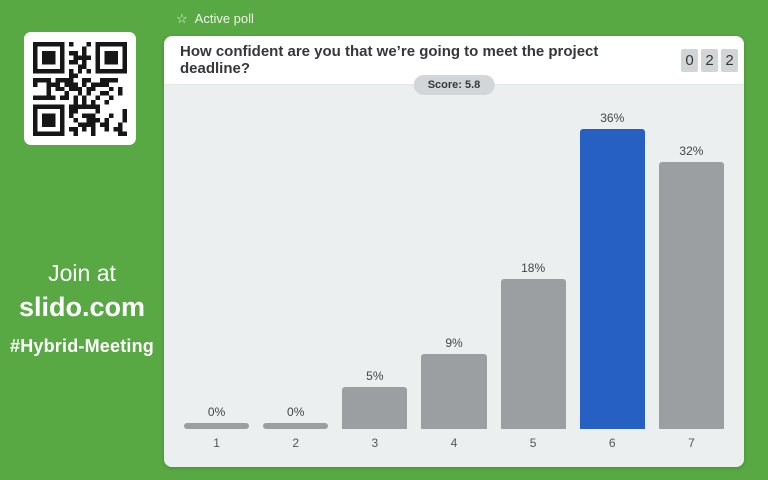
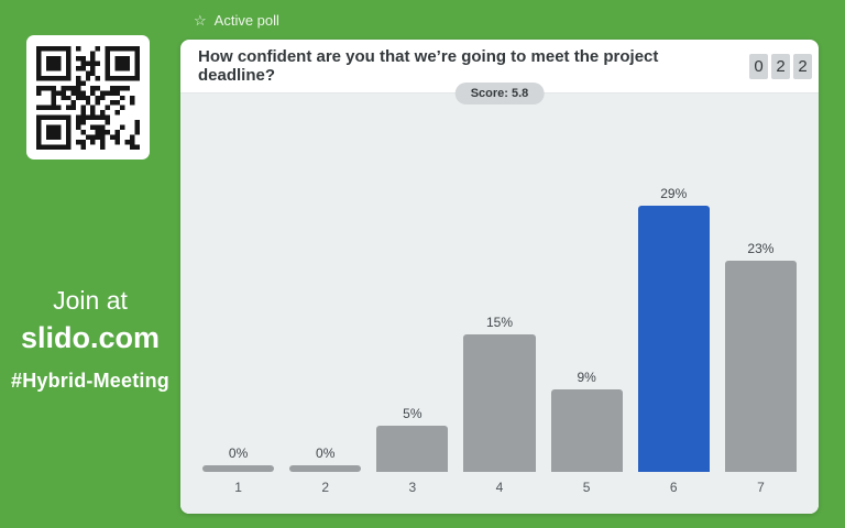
4: 9% -> 15%
5: 18% -> 9%
6: 36% -> 29%
7: 32% -> 23%
